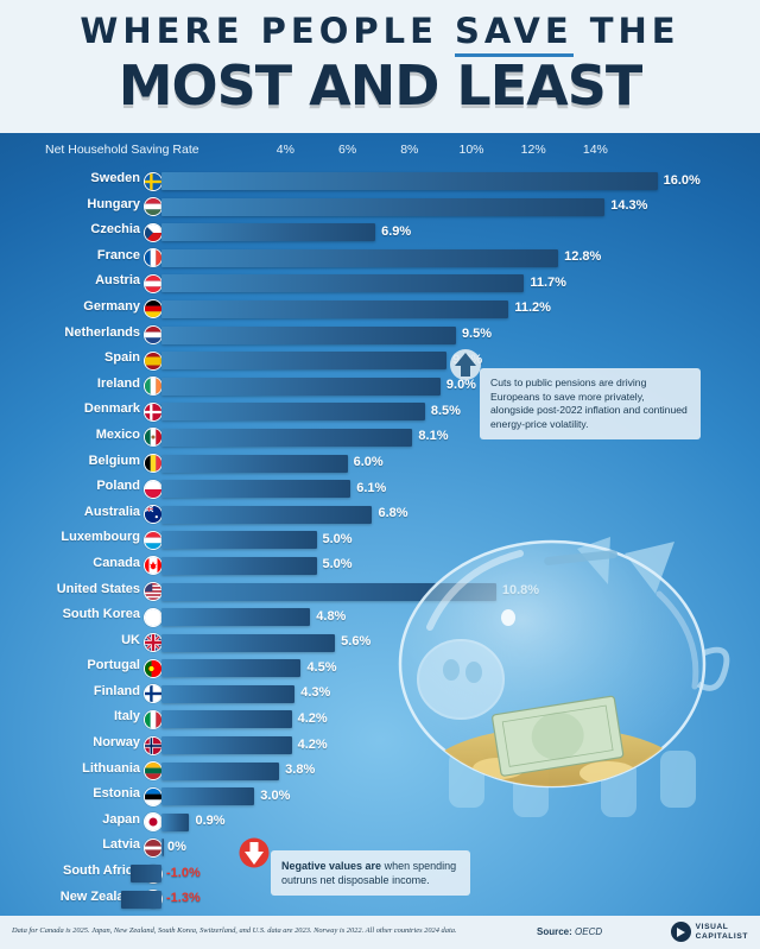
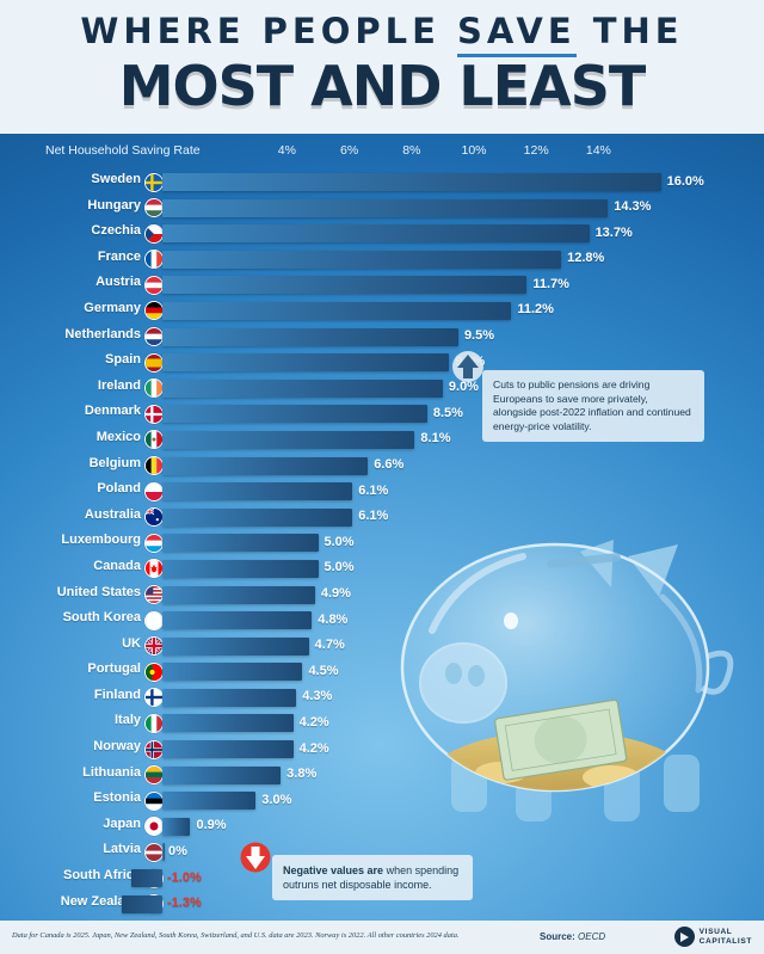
Czechia: 6.9% -> 13.7%
Belgium: 6.0% -> 6.6%
Australia: 6.8% -> 6.1%
United States: 10.8% -> 4.9%
UK: 5.6% -> 4.7%
